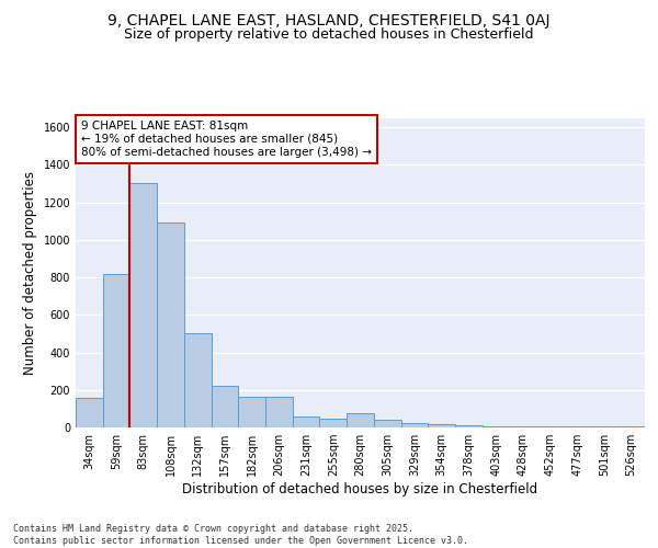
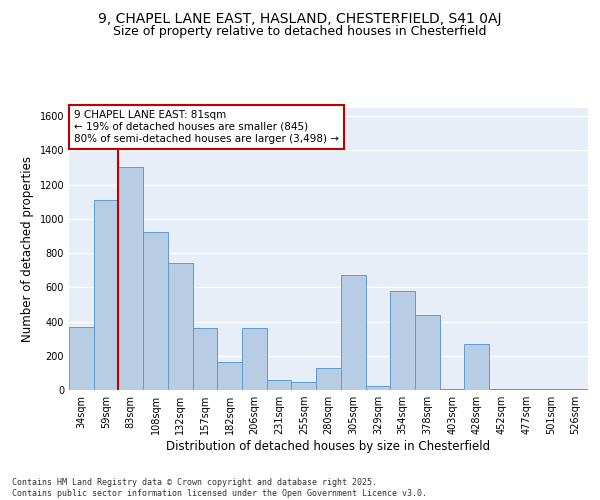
34sqm: 160 -> 370
59sqm: 820 -> 1110
108sqm: 1090 -> 920
132sqm: 500 -> 740
157sqm: 220 -> 360
206sqm: 160 -> 360
280sqm: 80 -> 130
305sqm: 40 -> 670
354sqm: 20 -> 580
378sqm: 10 -> 440
428sqm: 0 -> 270
